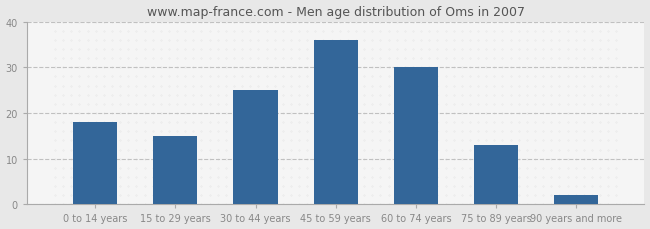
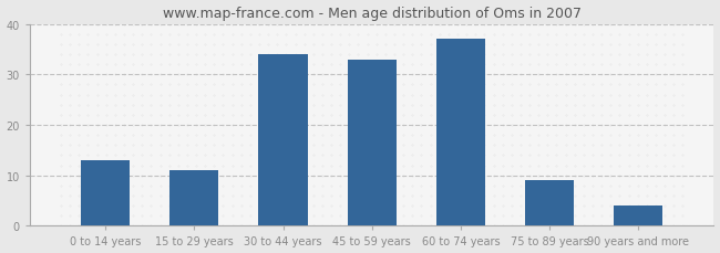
0 to 14 years: 18 -> 13
15 to 29 years: 15 -> 11
30 to 44 years: 25 -> 34
45 to 59 years: 36 -> 33
60 to 74 years: 30 -> 37
75 to 89 years: 13 -> 9
90 years and more: 2 -> 4
